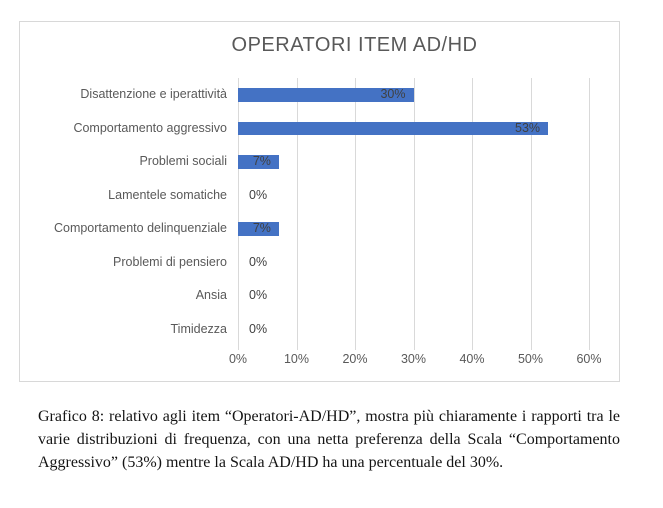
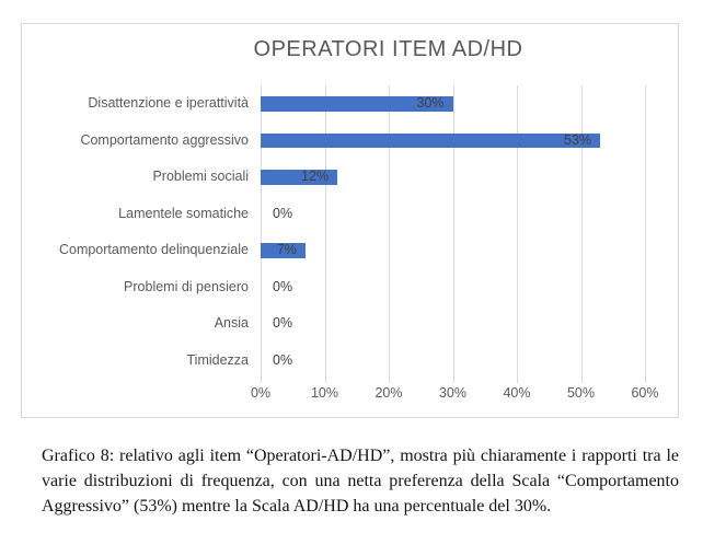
Problemi sociali: 7% -> 12%
